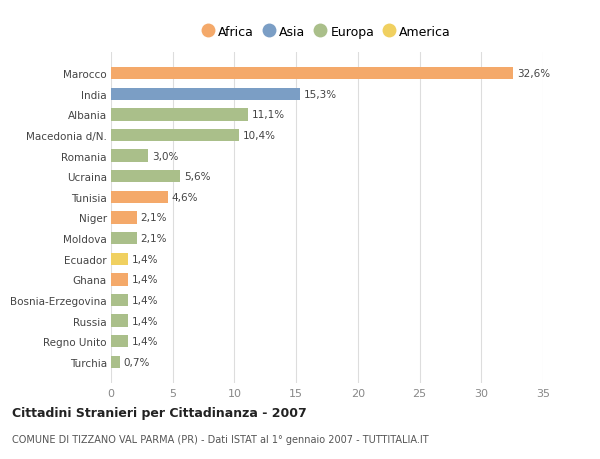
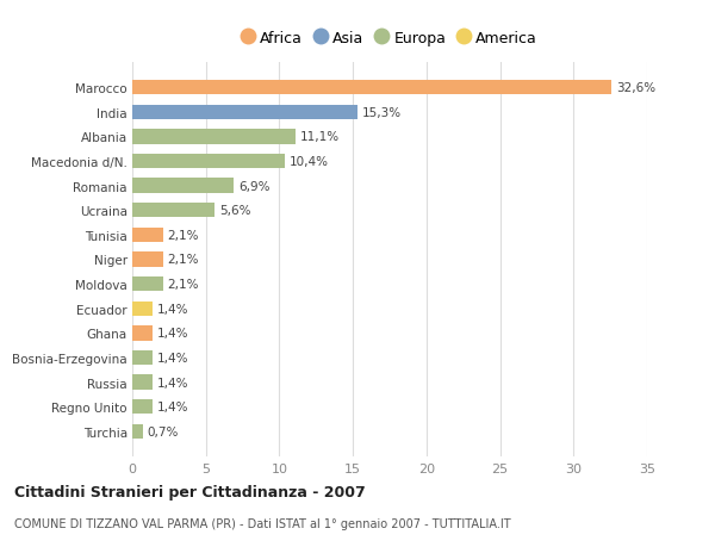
Romania: 3,0% -> 6,9%
Tunisia: 4,6% -> 2,1%
